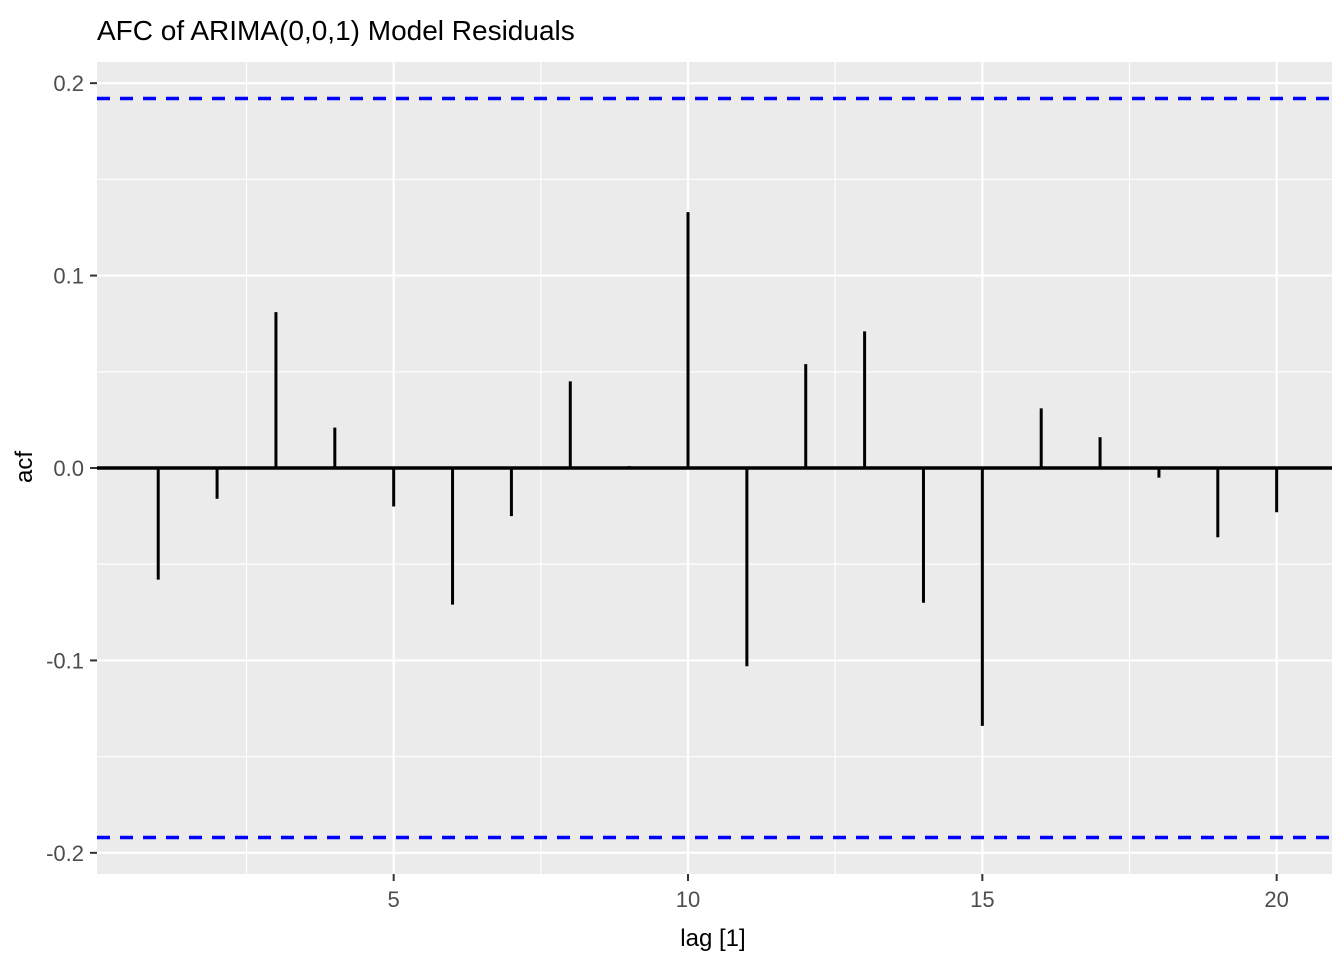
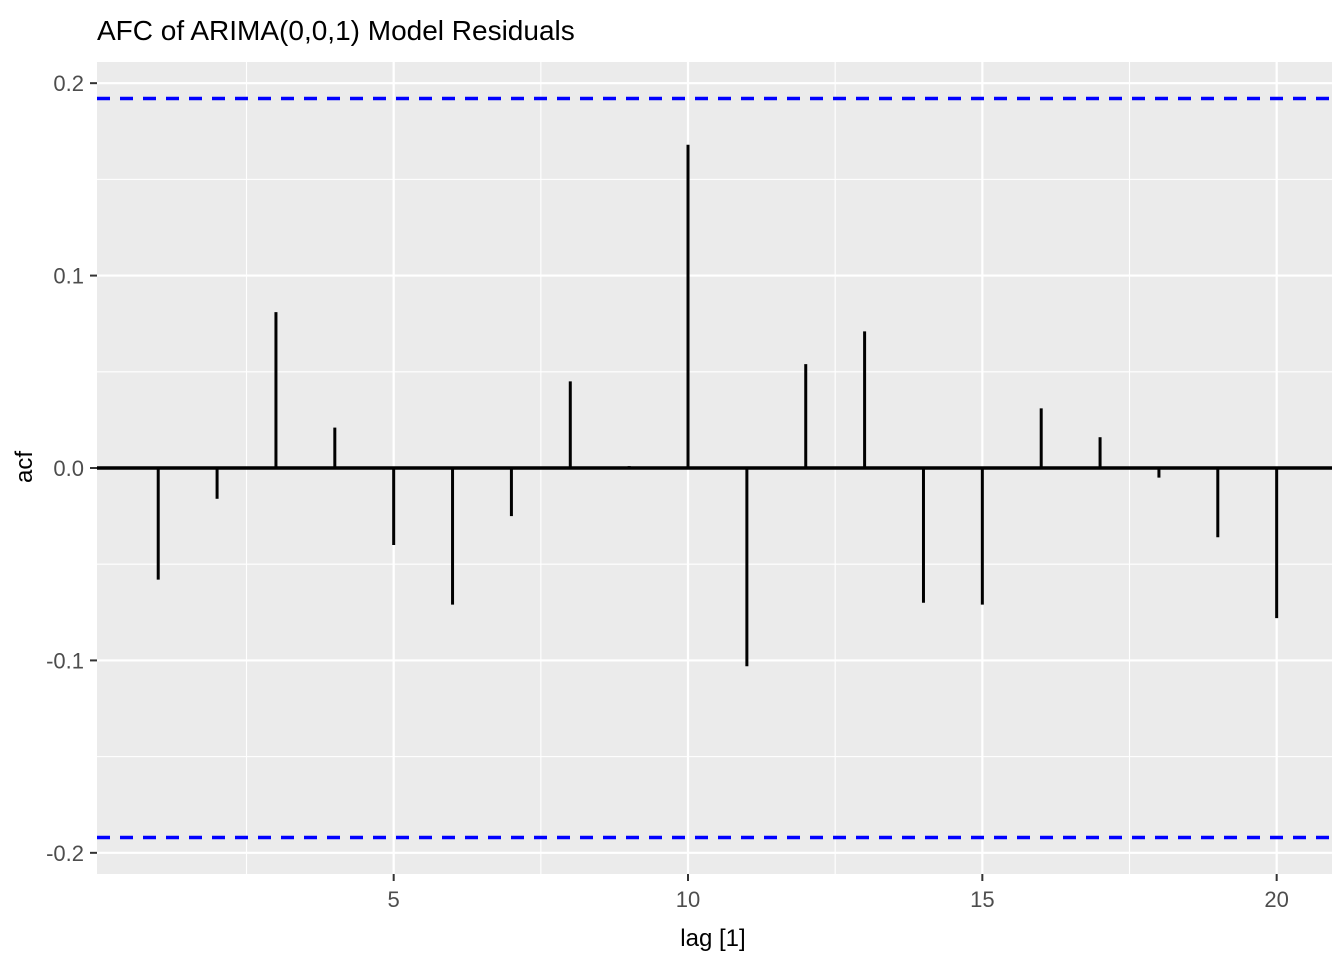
5: -0.020 -> -0.040
10: 0.133 -> 0.168
15: -0.134 -> -0.071
20: -0.023 -> -0.078
